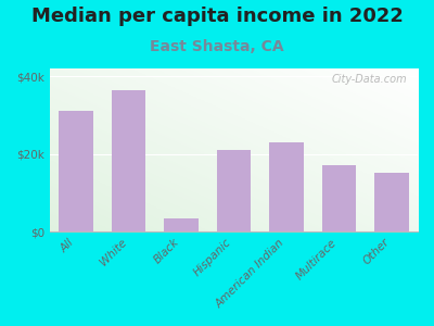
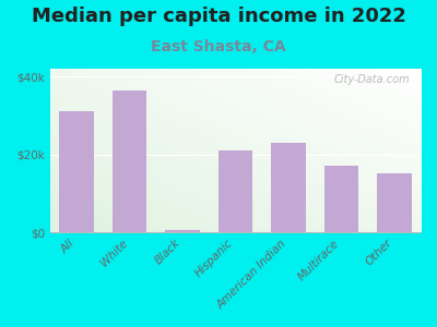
Black: $3.5k -> $0.5k
